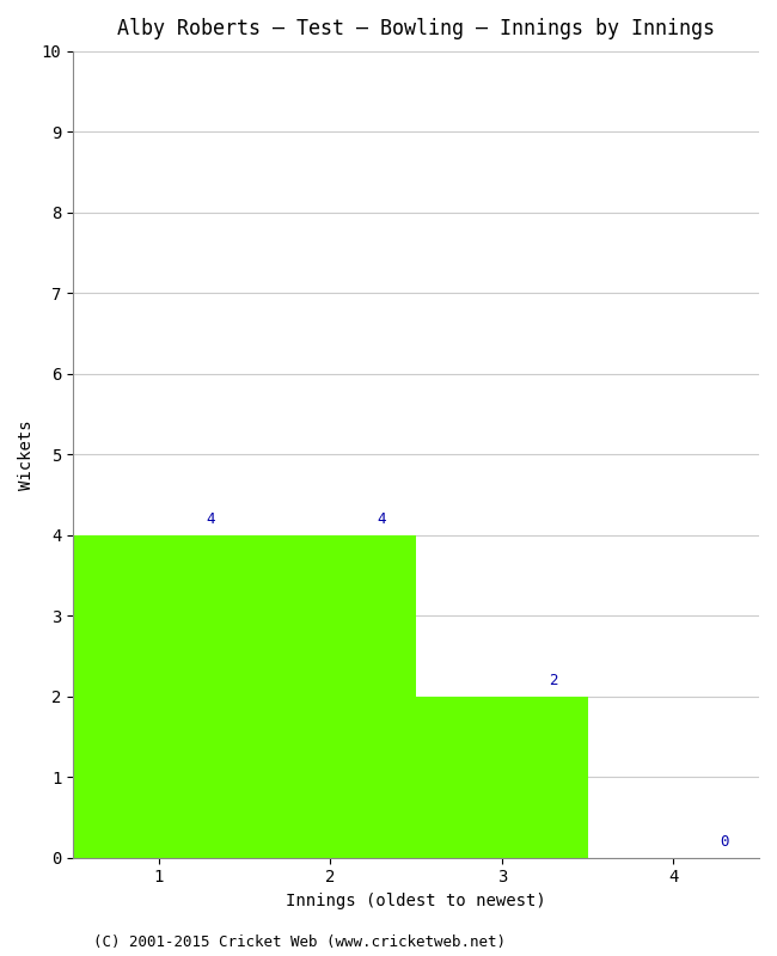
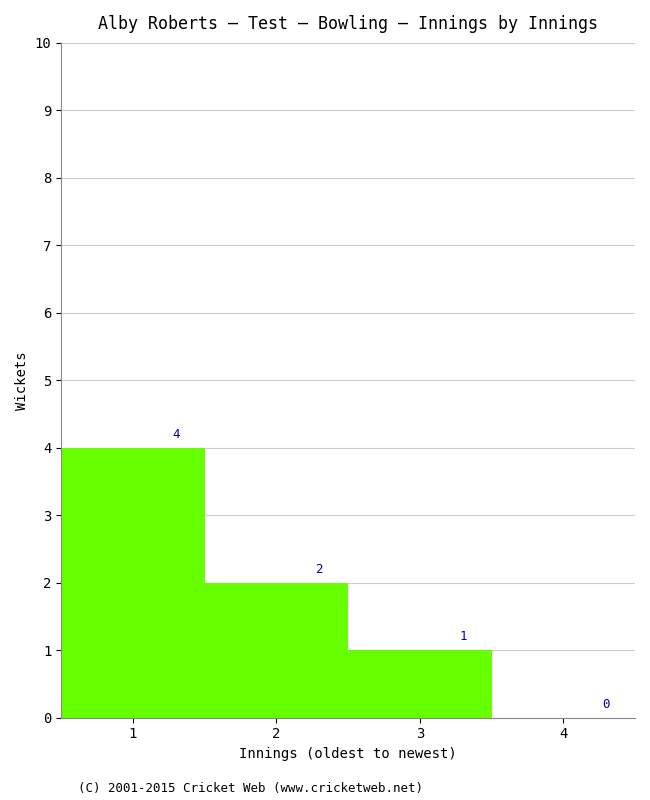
2: 4 -> 2
3: 2 -> 1
